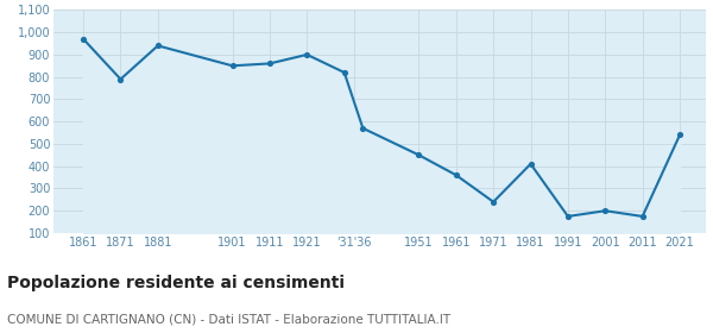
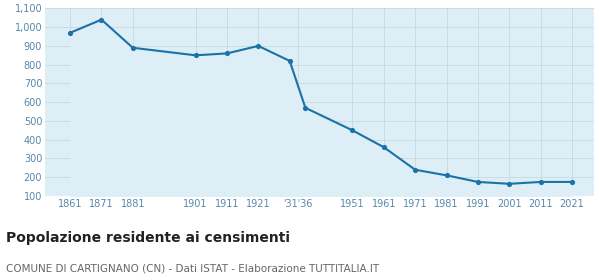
1871: 790 -> 1,040
1881: 940 -> 890
1981: 410 -> 210
2001: 200 -> 160
2021: 540 -> 180
